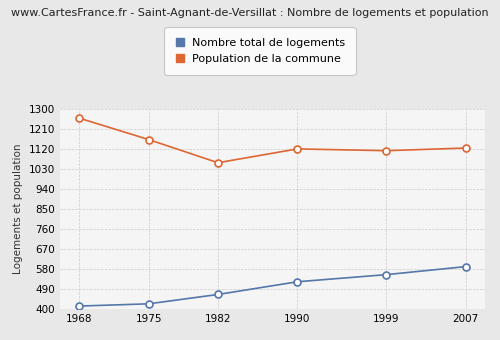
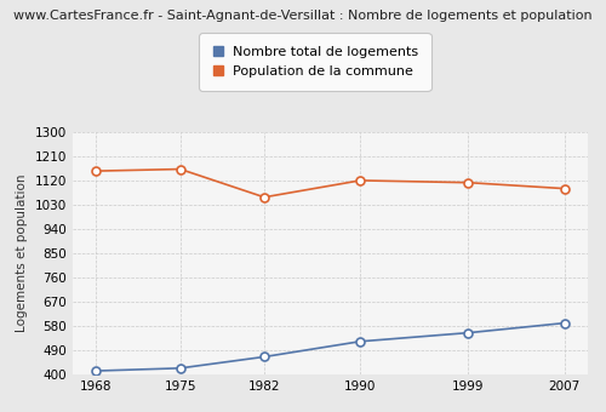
Population de la commune/1968: 1258 -> 1155
Population de la commune/2007: 1124 -> 1090
